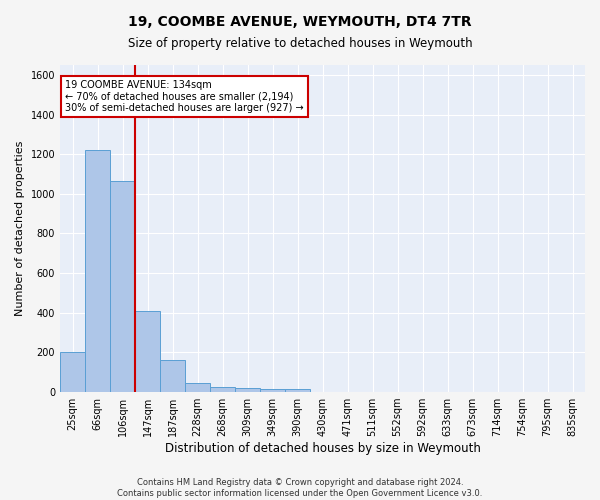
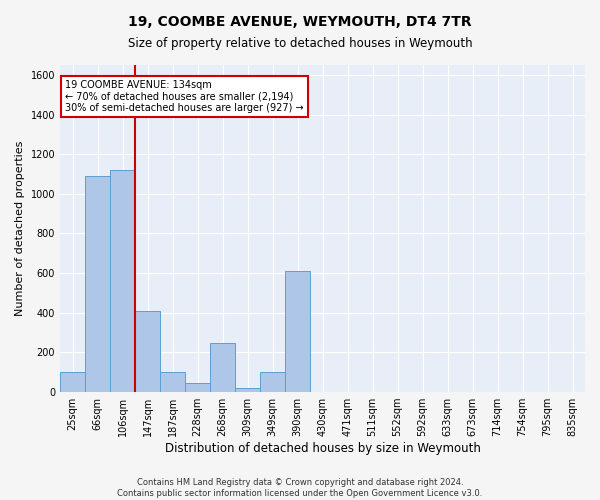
25sqm: 200 -> 100
66sqm: 1220 -> 1090
106sqm: 1060 -> 1120
187sqm: 160 -> 100
268sqm: 30 -> 250
349sqm: 20 -> 100
390sqm: 20 -> 610
